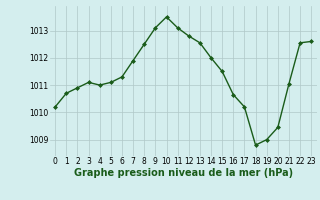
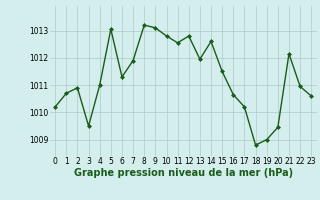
3: 1011.10 -> 1009.50
5: 1011.10 -> 1013.05
8: 1012.50 -> 1013.20
10: 1013.50 -> 1012.80
11: 1013.10 -> 1012.55
13: 1012.55 -> 1011.95
14: 1012.00 -> 1012.60
21: 1011.05 -> 1012.15
22: 1012.55 -> 1010.95
23: 1012.60 -> 1010.60
